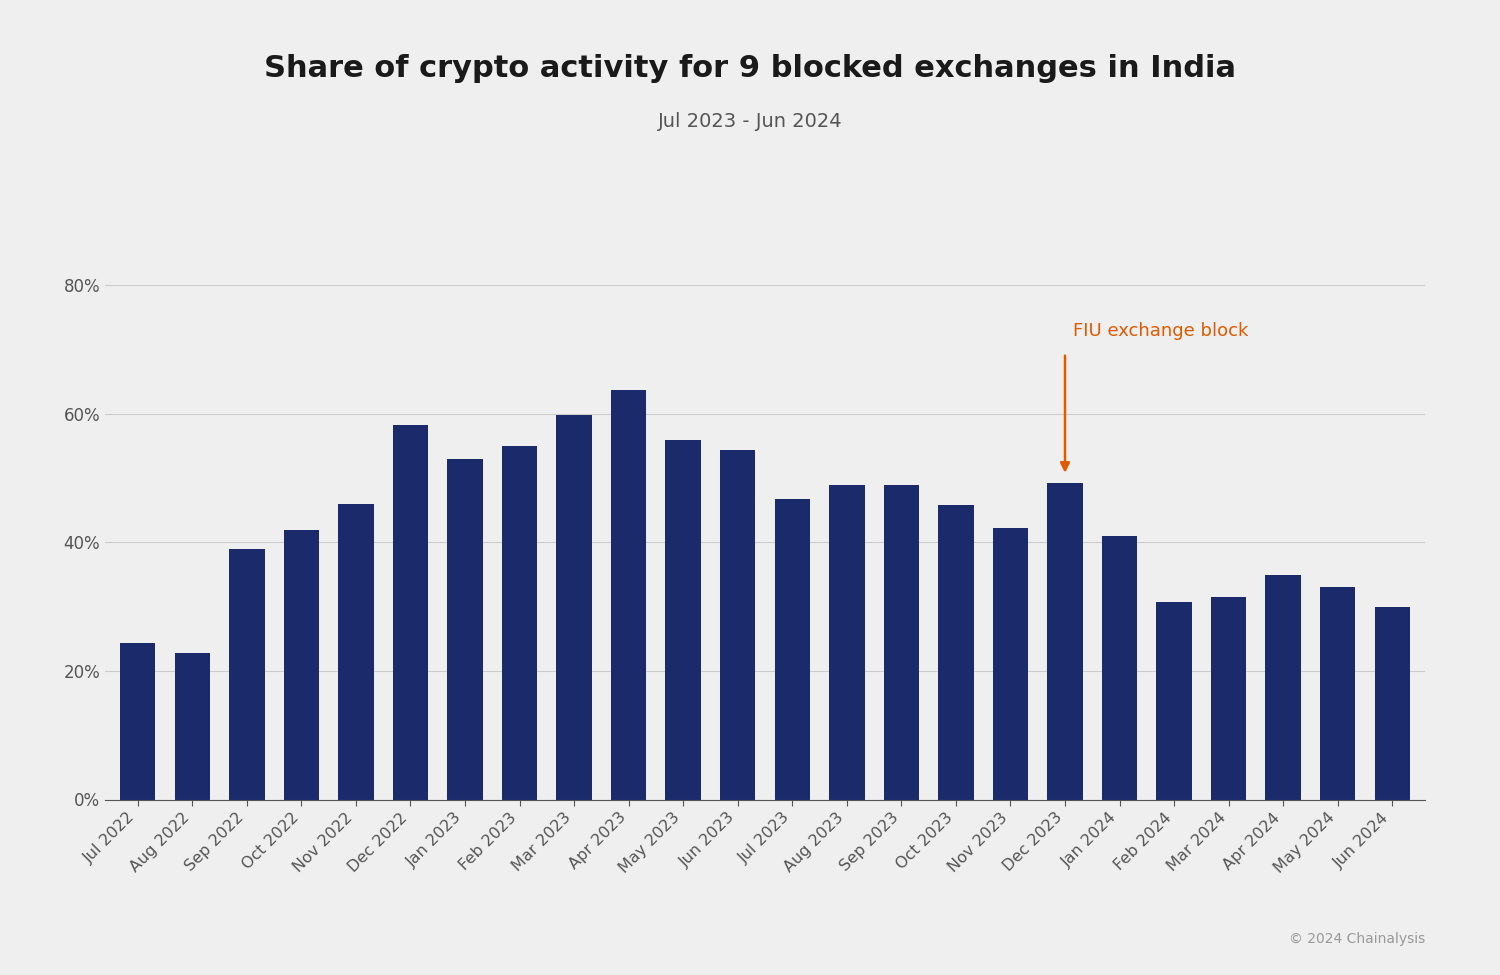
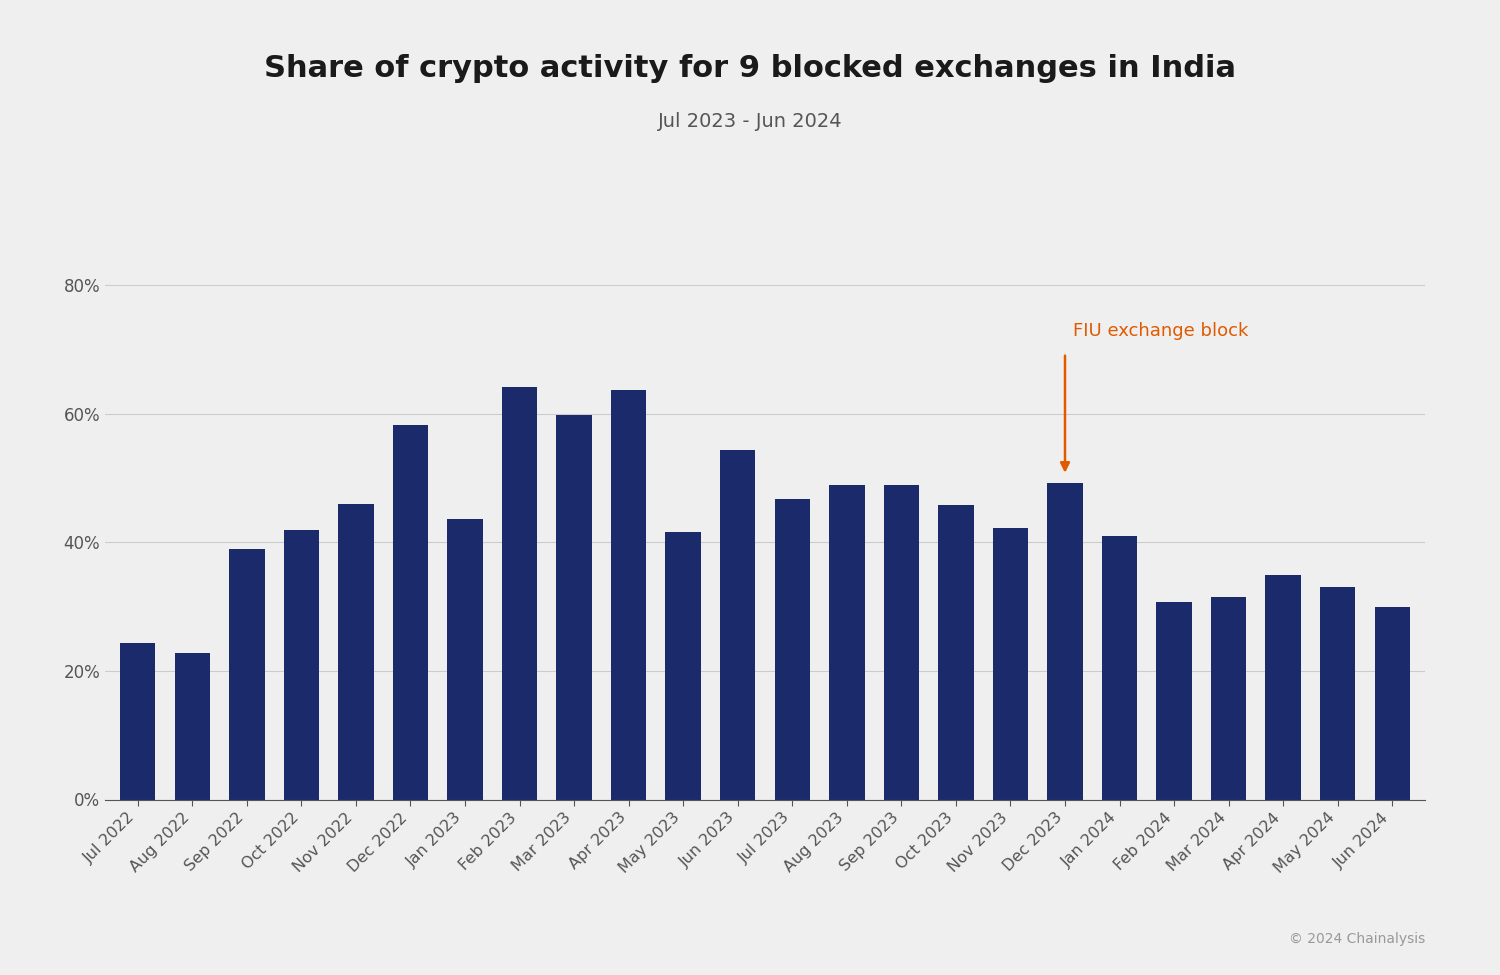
Jan 2023: 53.0% -> 43.6%
Feb 2023: 55.0% -> 64.2%
May 2023: 56.0% -> 41.6%
